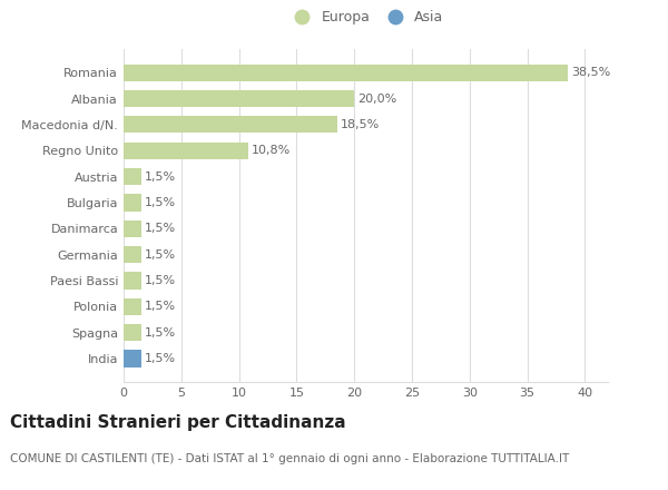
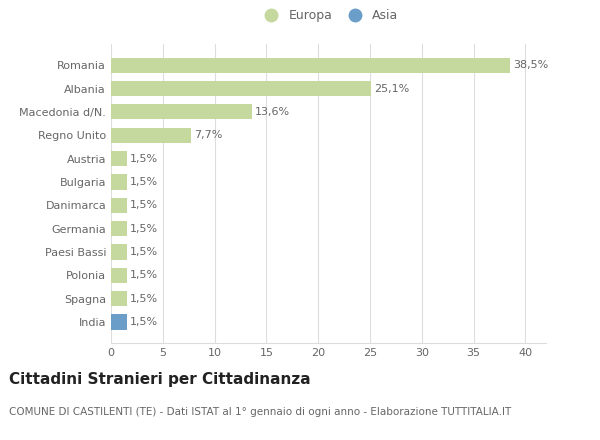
Albania: 20,0% -> 25,1%
Macedonia d/N.: 18,5% -> 13,6%
Regno Unito: 10,8% -> 7,7%
